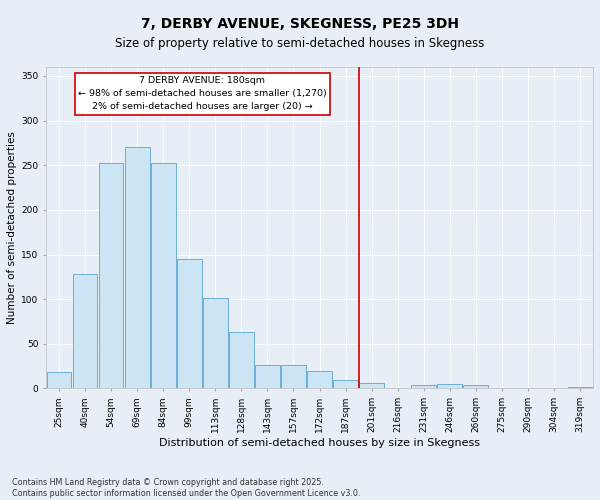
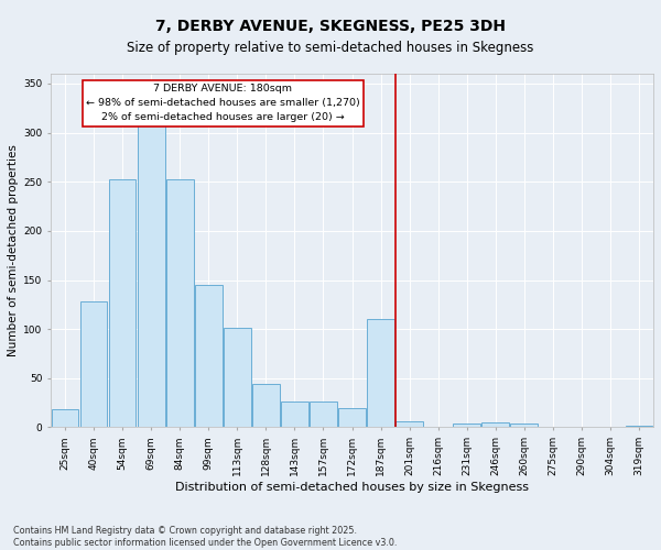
69sqm: 270 -> 308
128sqm: 63 -> 44
187sqm: 10 -> 110
